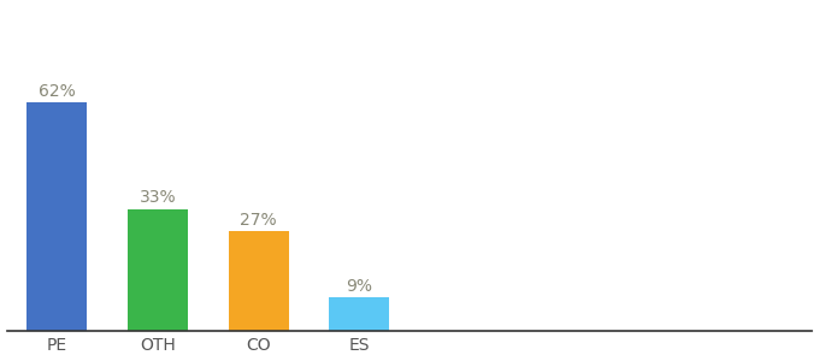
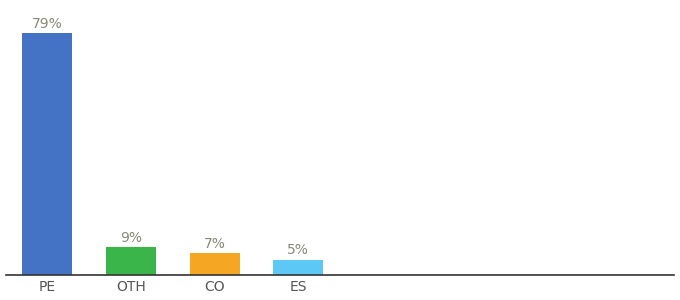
PE: 62% -> 79%
OTH: 33% -> 9%
CO: 27% -> 7%
ES: 9% -> 5%
